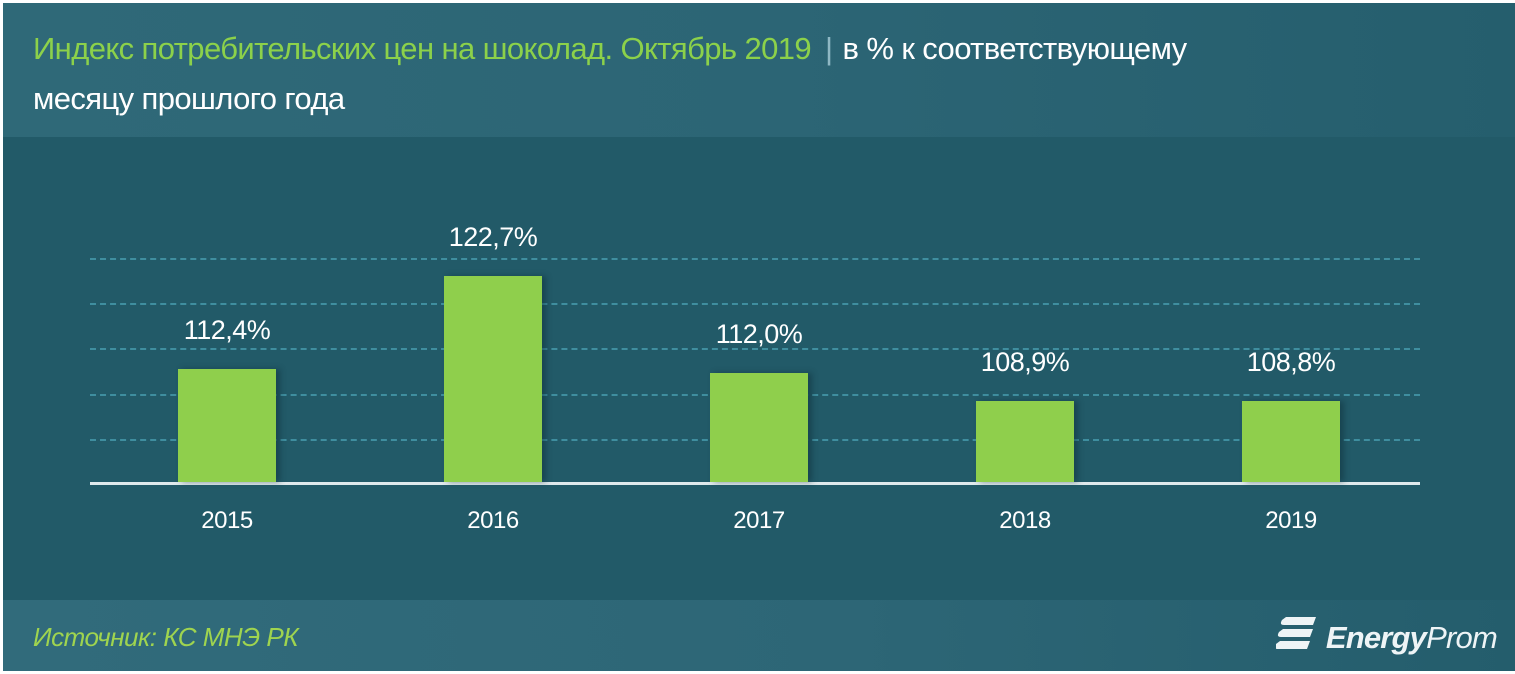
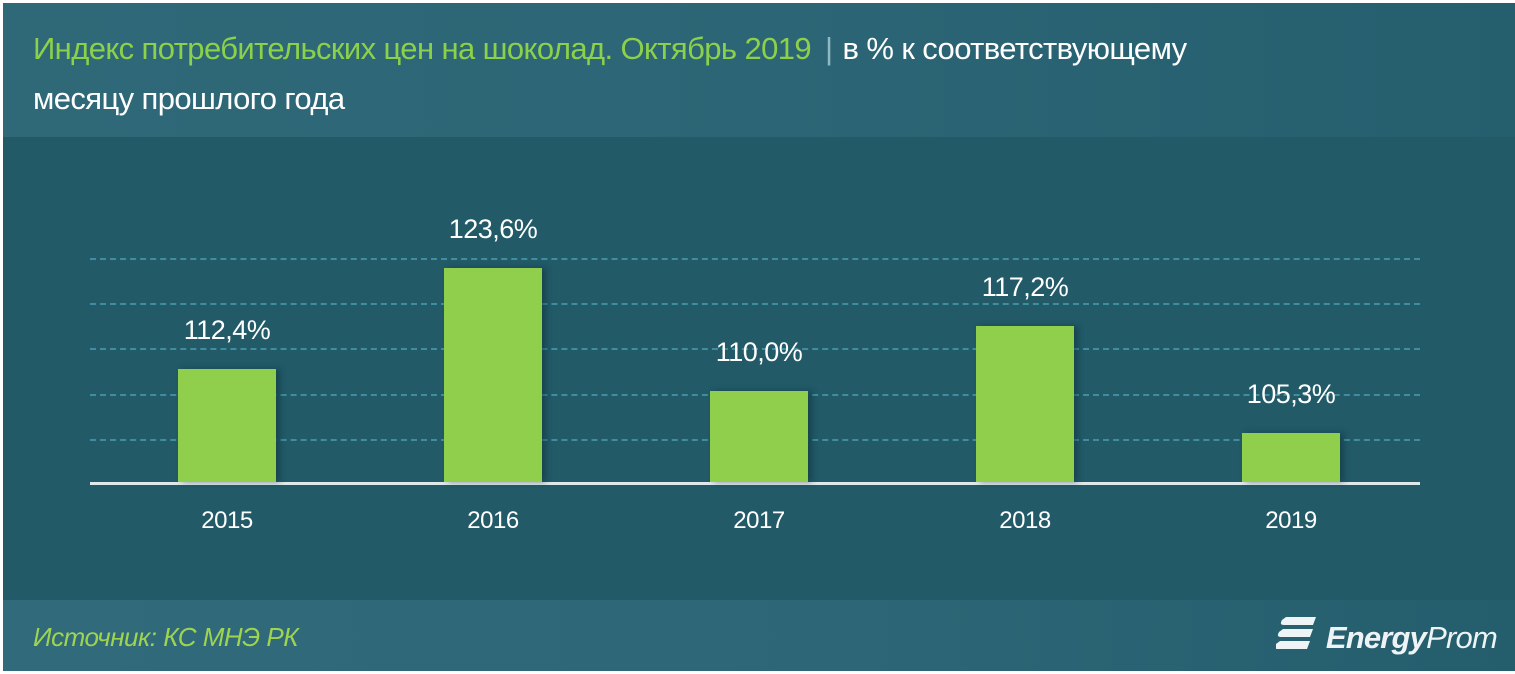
2016: 122,7% -> 123,6%
2017: 112,0% -> 110,0%
2018: 108,9% -> 117,2%
2019: 108,8% -> 105,3%
